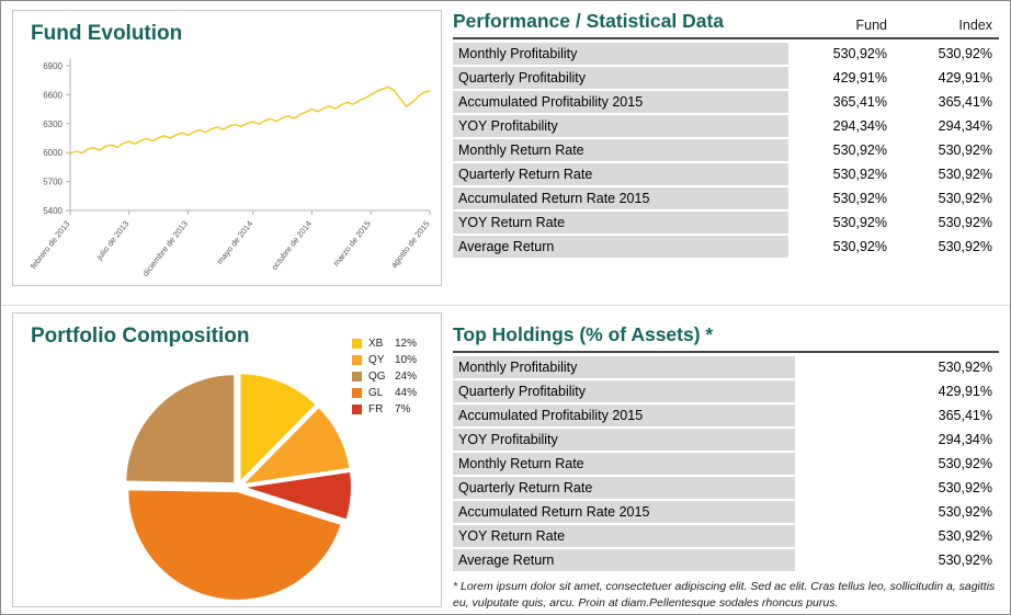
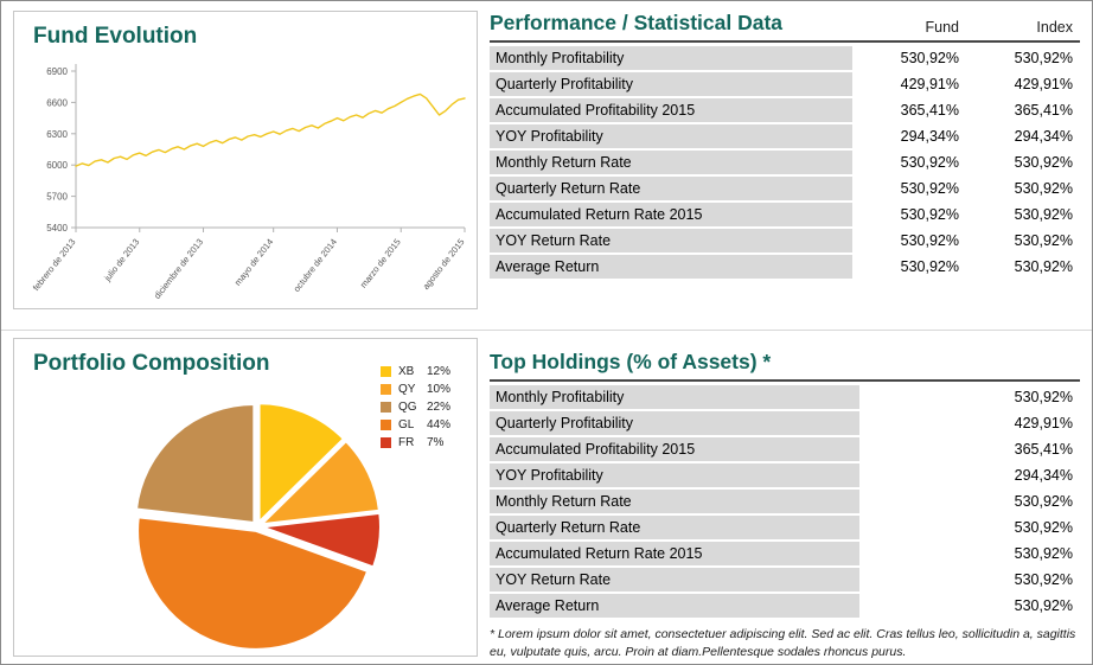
Portfolio Composition/QG: 24% -> 22%
